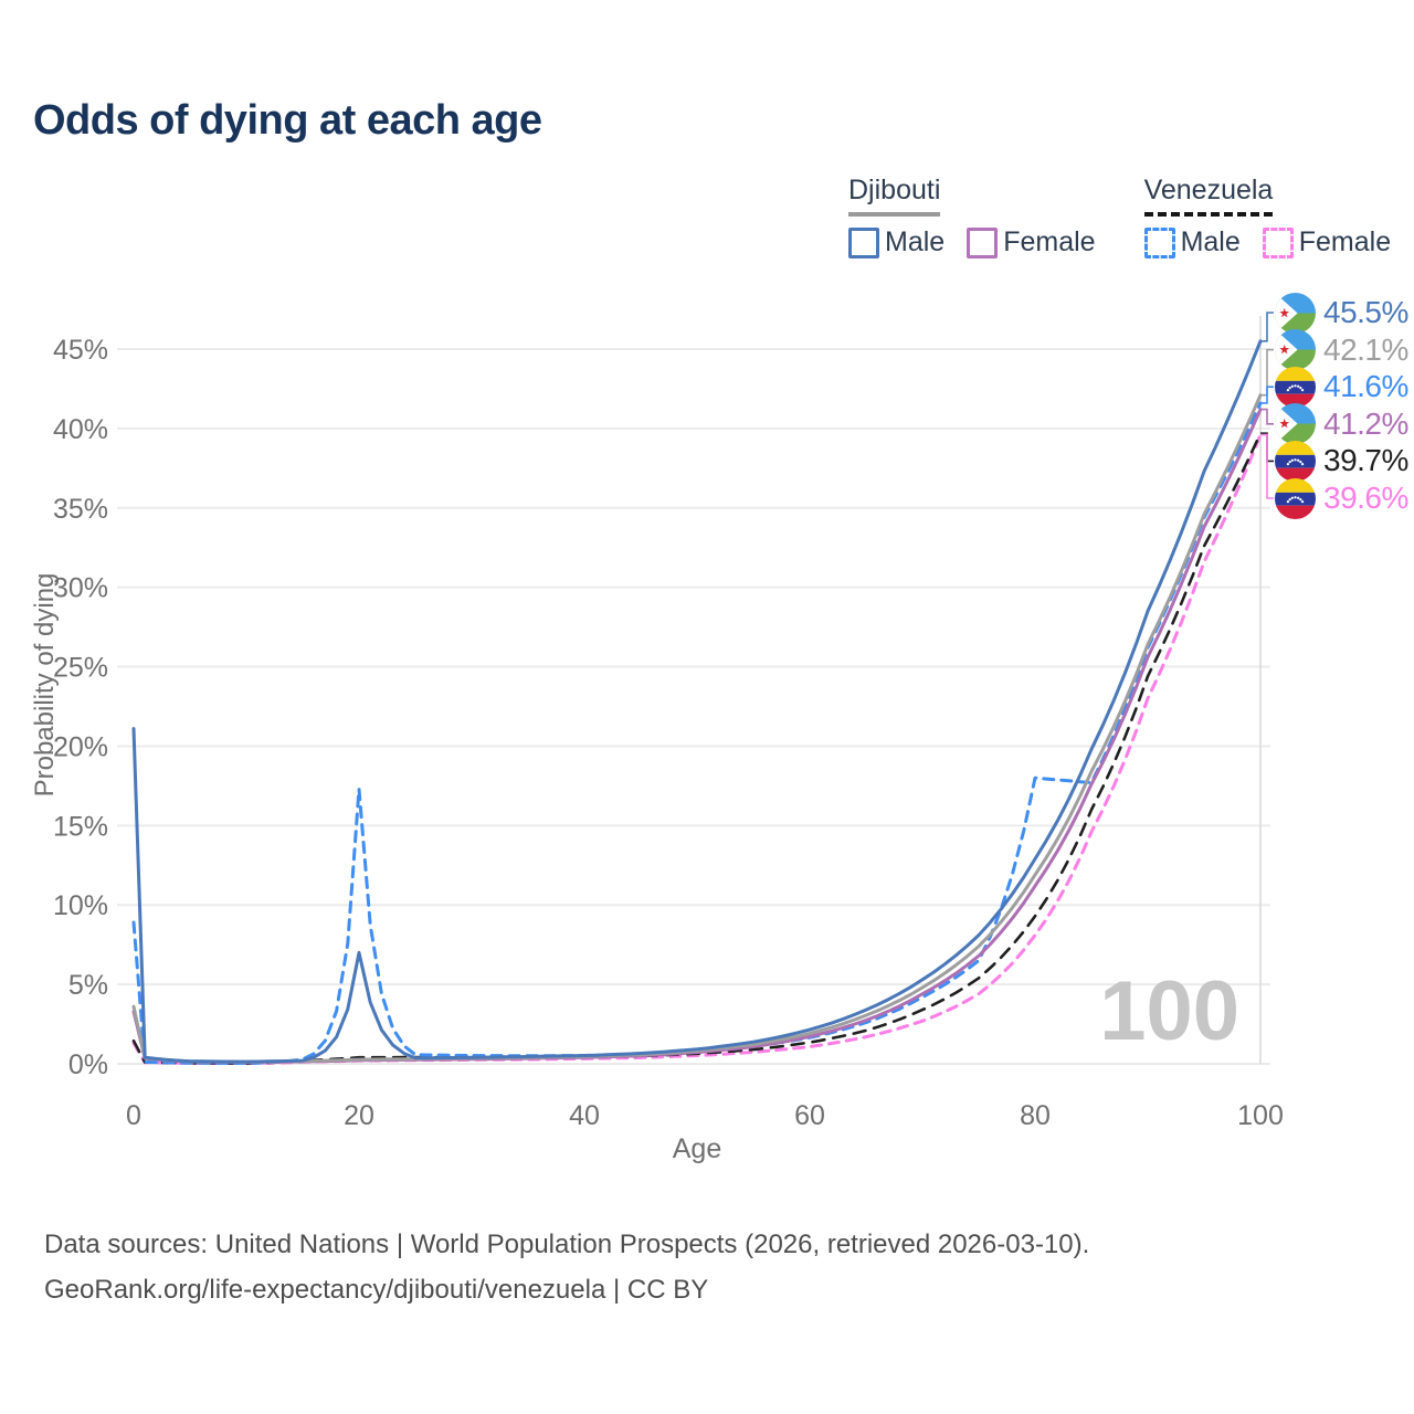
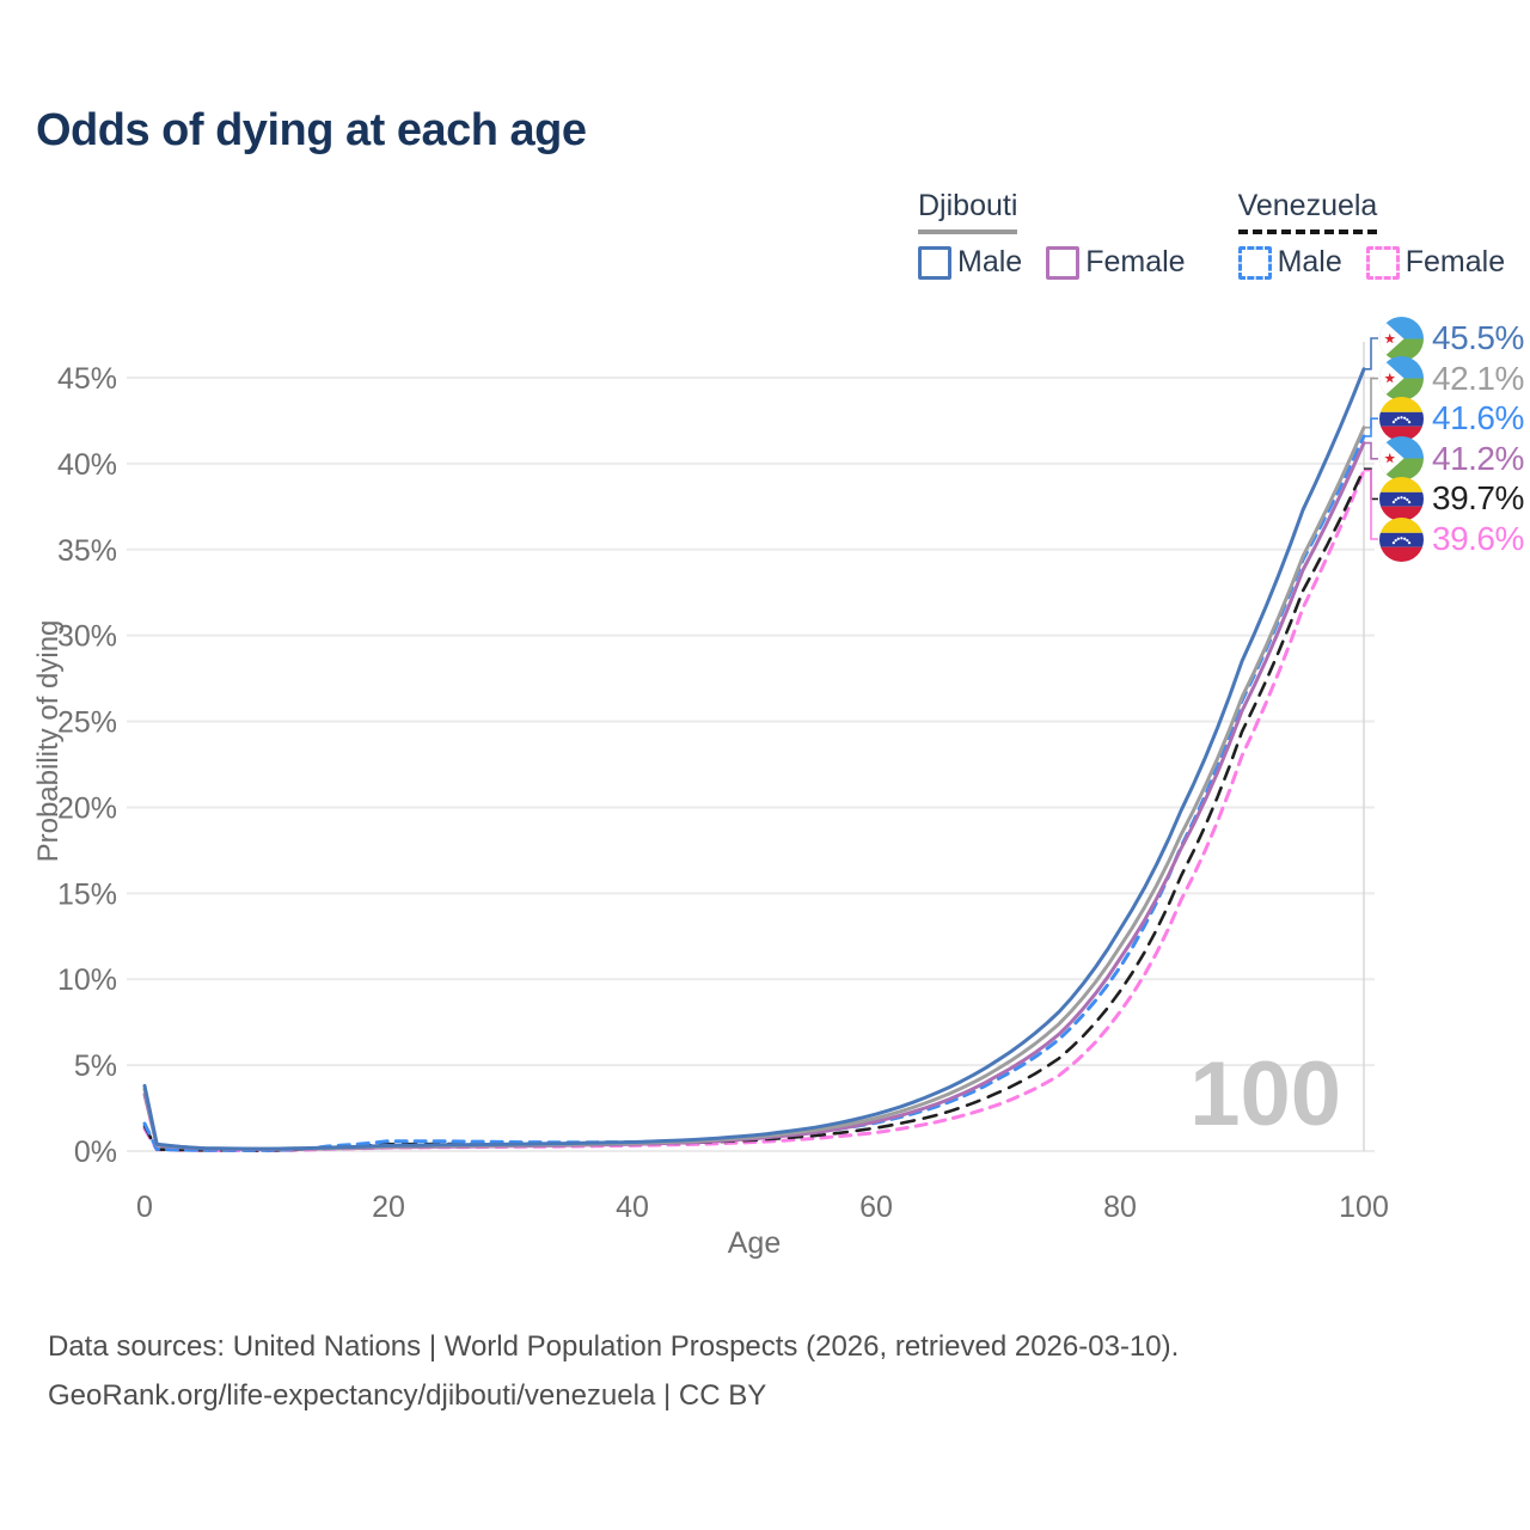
Djibouti Male/0: 21.1% -> 3.8%
Venezuela Male/0: 8.9% -> 1.6%
Djibouti Male/20: 7.0% -> 0.3%
Venezuela Male/20: 17.3% -> 0.6%
Venezuela Male/80: 18.0% -> 10.7%
